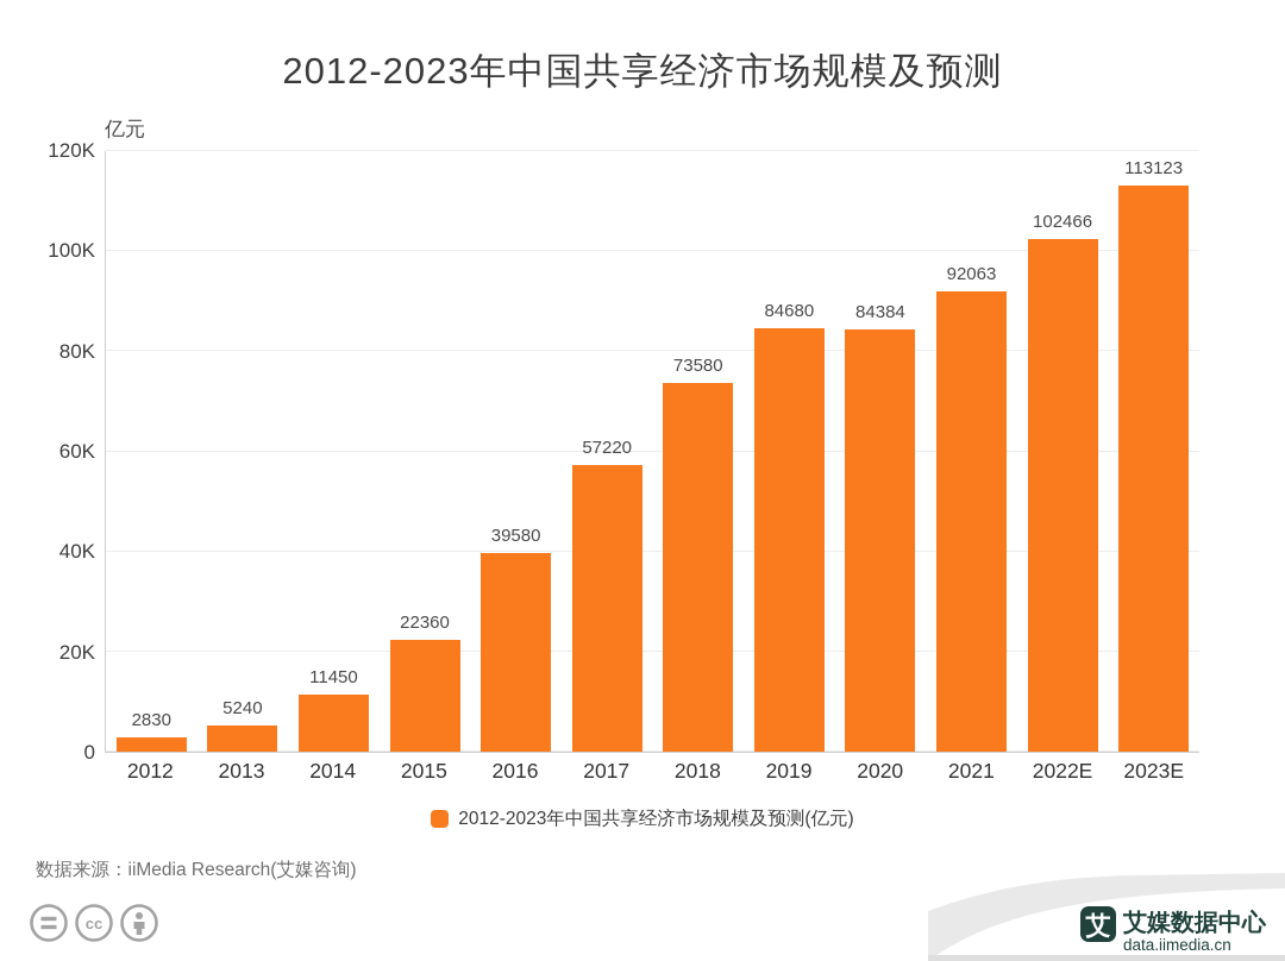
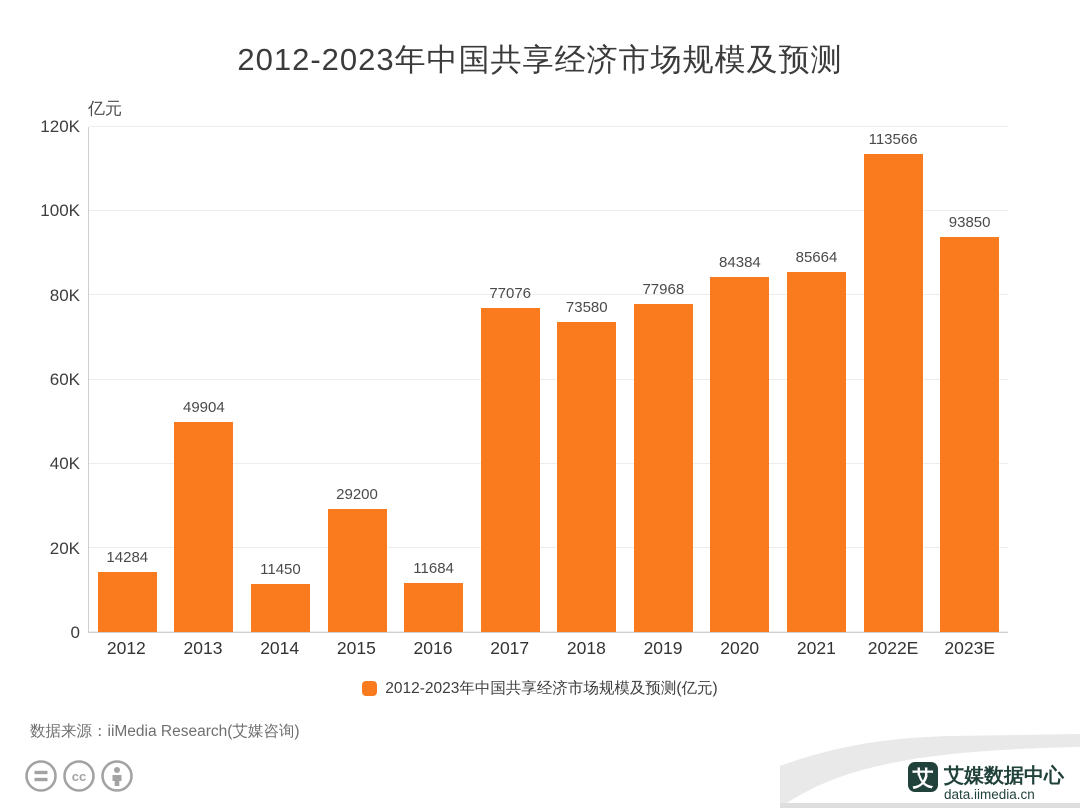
2012: 2830 -> 14284
2013: 5240 -> 49904
2015: 22360 -> 29200
2016: 39580 -> 11684
2017: 57220 -> 77076
2019: 84680 -> 77968
2021: 92063 -> 85664
2022E: 102466 -> 113566
2023E: 113123 -> 93850
